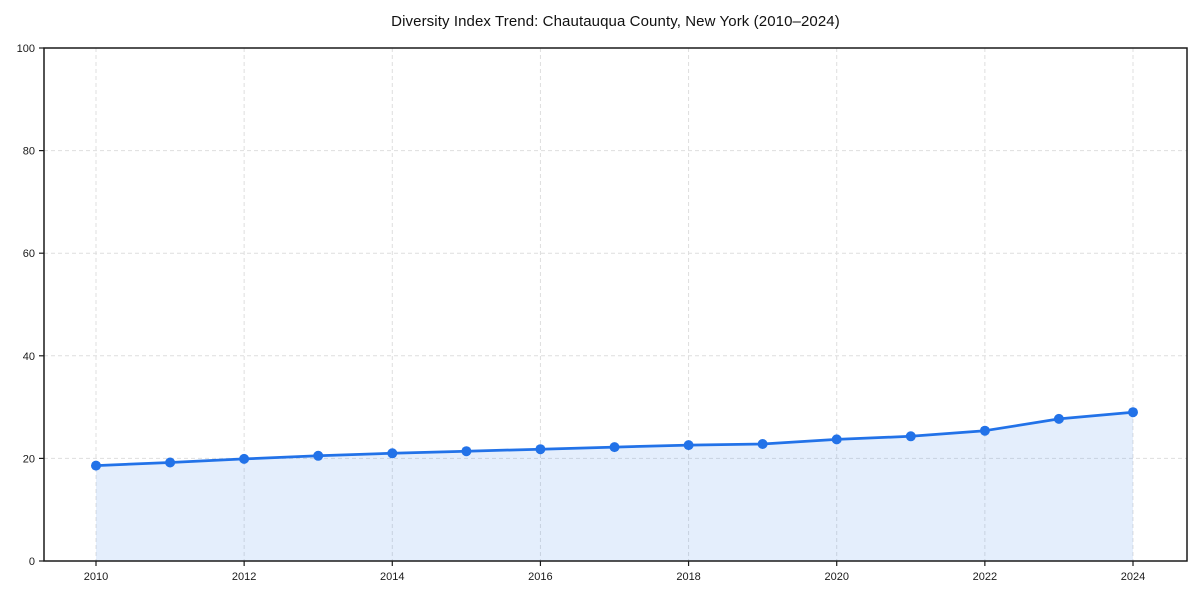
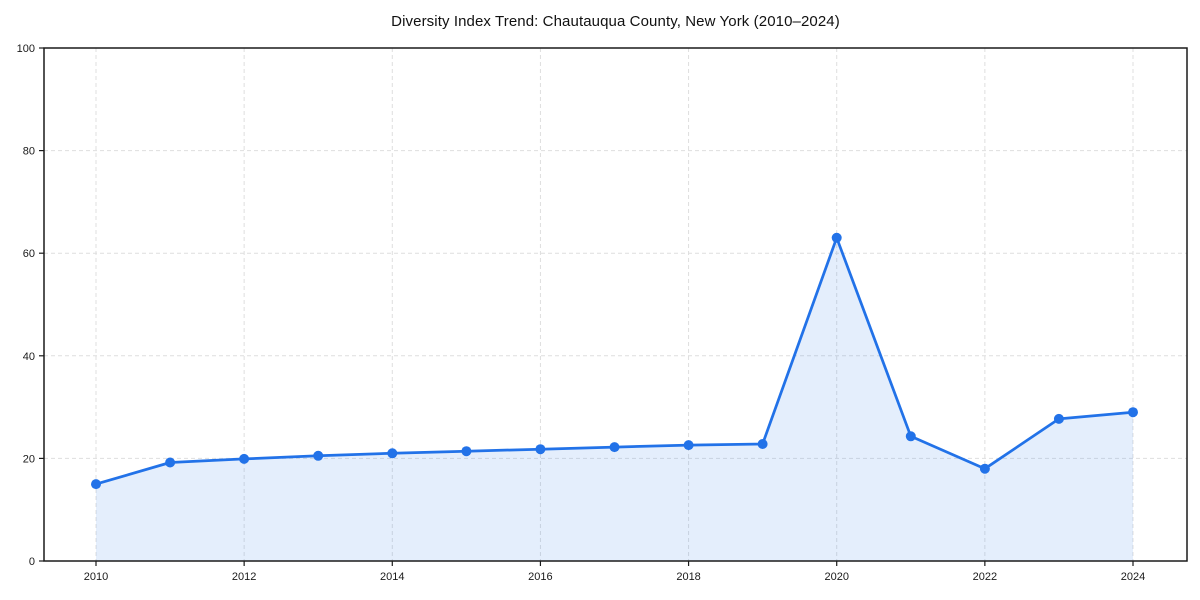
2010: 19 -> 15
2020: 24 -> 63
2022: 25 -> 18
